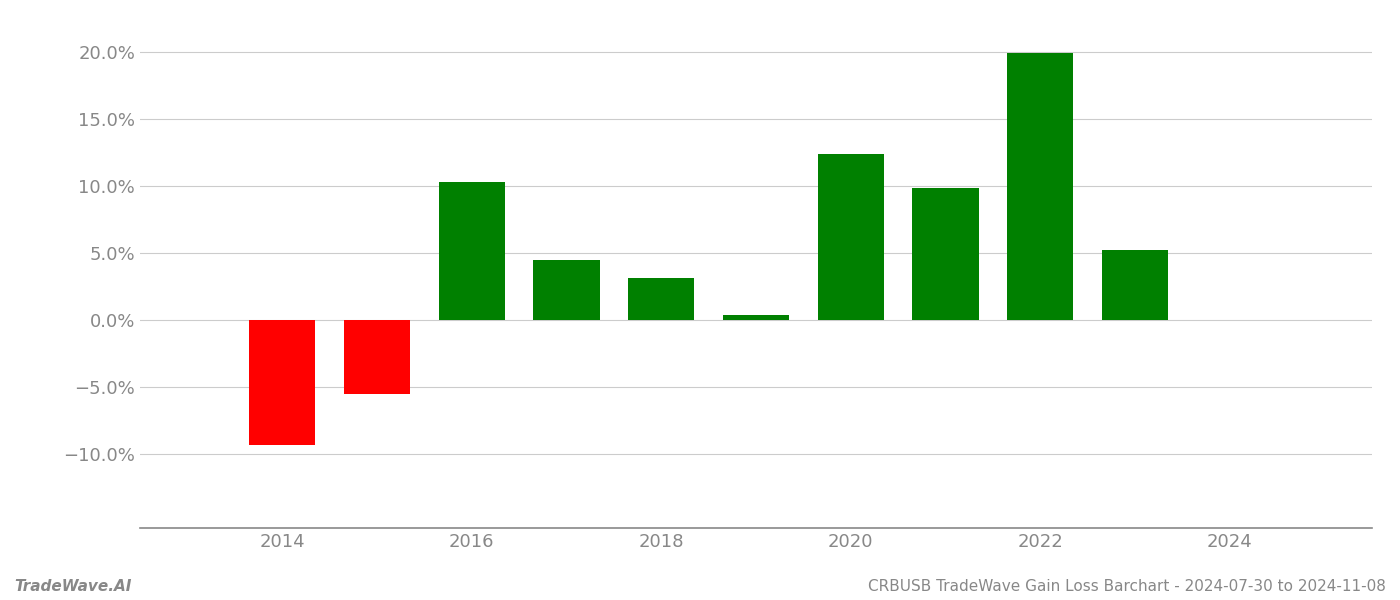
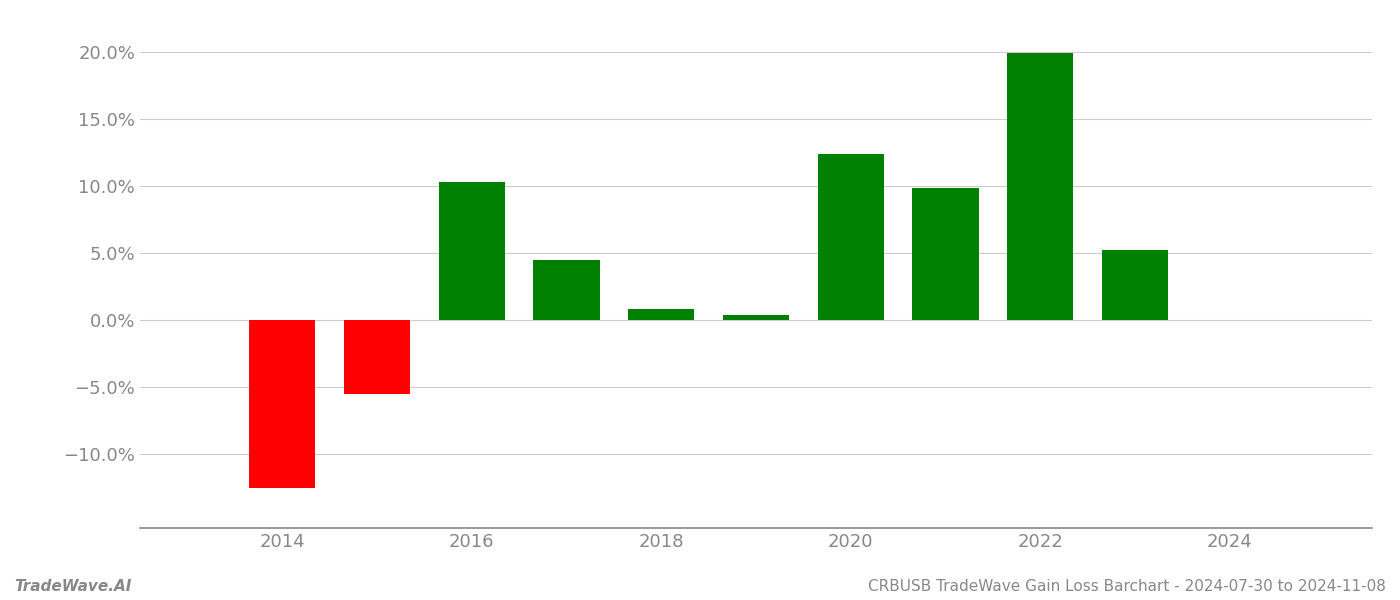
2014: -9.3% -> -12.5%
2018: 3.1% -> 0.8%
